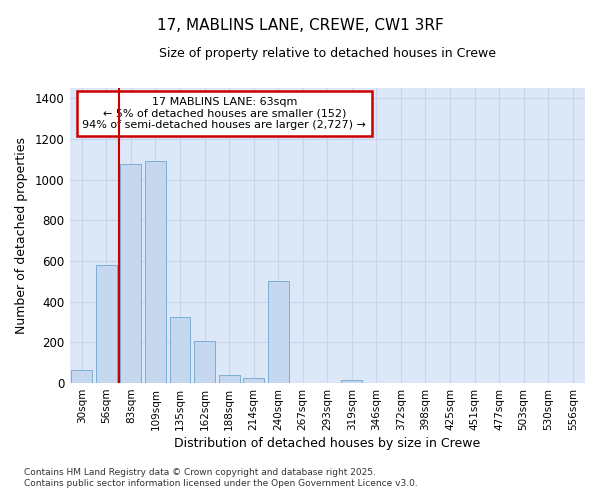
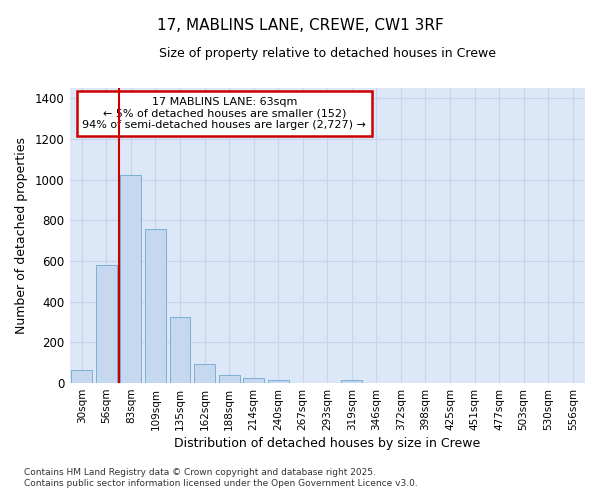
83sqm: 1075 -> 1025
109sqm: 1090 -> 757
162sqm: 205 -> 93
240sqm: 500 -> 15
